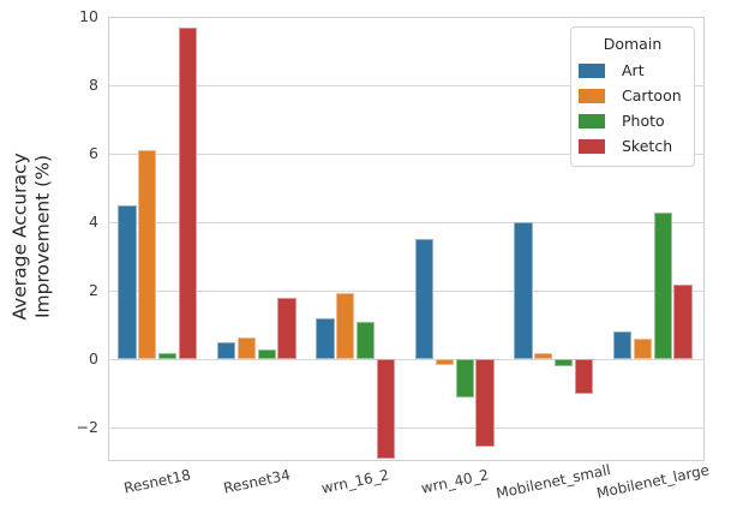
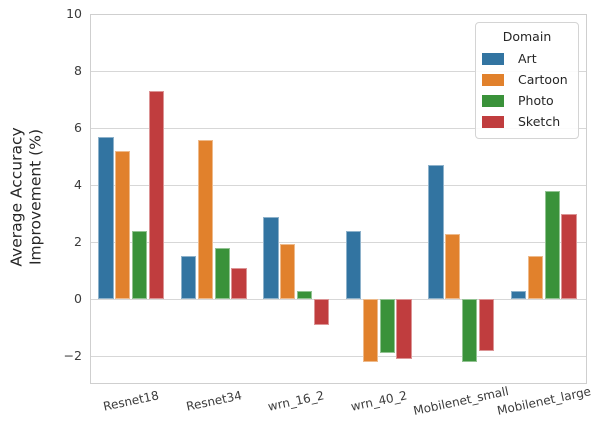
Art/Resnet18: 4.5 -> 5.7
Cartoon/Resnet18: 6.1 -> 5.2
Photo/Resnet18: 0.2 -> 2.4
Sketch/Resnet18: 9.7 -> 7.3
Art/Resnet34: 0.5 -> 1.5
Cartoon/Resnet34: 0.7 -> 5.6
Photo/Resnet34: 0.3 -> 1.8
Sketch/Resnet34: 1.8 -> 1.1
Art/wrn_16_2: 1.2 -> 2.9
Photo/wrn_16_2: 1.1 -> 0.3
Sketch/wrn_16_2: -2.9 -> -0.9
Art/wrn_40_2: 3.5 -> 2.4
Cartoon/wrn_40_2: -0.1 -> -2.2
Photo/wrn_40_2: -1.1 -> -1.9
Sketch/wrn_40_2: -2.5 -> -2.1
Art/Mobilenet_small: 4.0 -> 4.7
Cartoon/Mobilenet_small: 0.2 -> 2.3
Photo/Mobilenet_small: -0.2 -> -2.2
Sketch/Mobilenet_small: -1.0 -> -1.8
Art/Mobilenet_large: 0.8 -> 0.3
Cartoon/Mobilenet_large: 0.6 -> 1.5
Photo/Mobilenet_large: 4.3 -> 3.8
Sketch/Mobilenet_large: 2.2 -> 3.0
